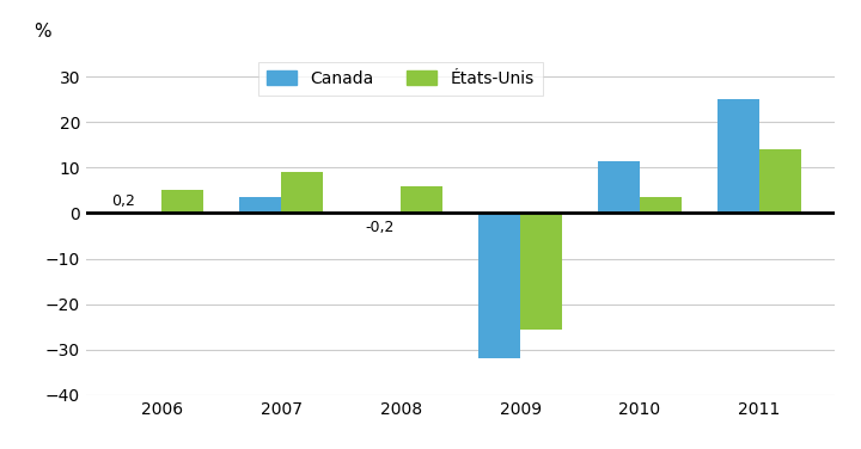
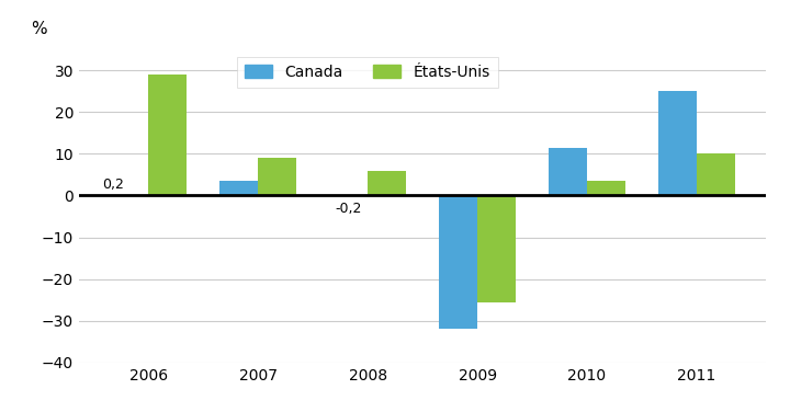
États-Unis/2006: 5.0 -> 29.0
États-Unis/2011: 14.0 -> 10.0
